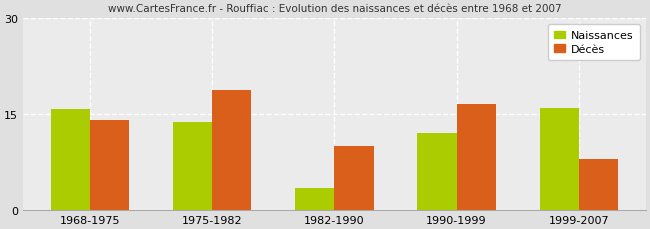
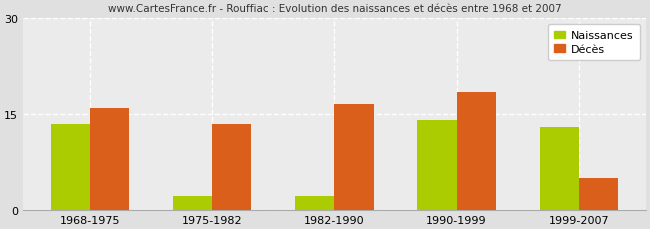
Naissances/1968-1975: 15.8 -> 13.5
Décès/1968-1975: 14.0 -> 16.0
Naissances/1975-1982: 13.8 -> 2.2
Décès/1975-1982: 18.8 -> 13.5
Naissances/1982-1990: 3.4 -> 2.2
Décès/1982-1990: 10.0 -> 16.5
Naissances/1990-1999: 12.0 -> 14.0
Décès/1990-1999: 16.6 -> 18.5
Naissances/1999-2007: 16.0 -> 13.0
Décès/1999-2007: 8.0 -> 5.0
